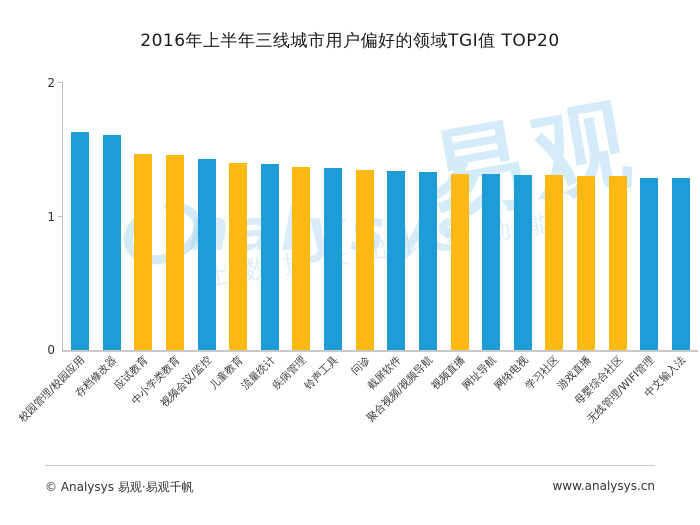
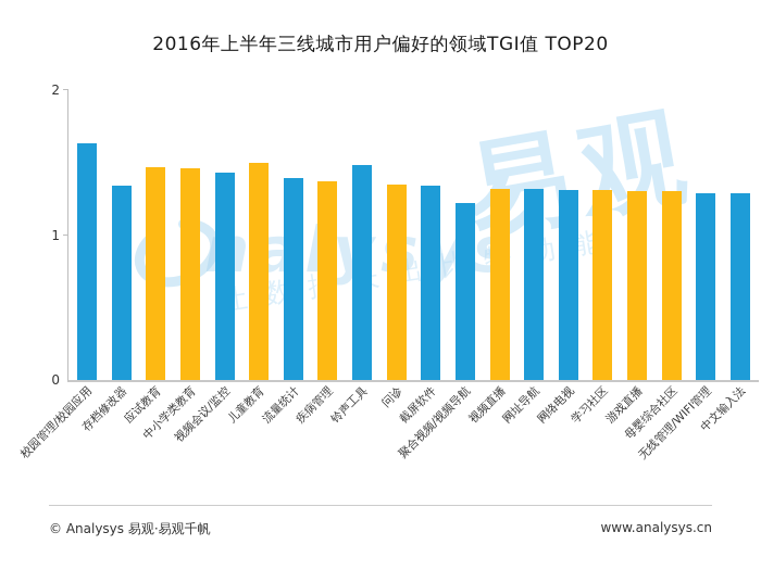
存档修改器: 1.61 -> 1.34
儿童教育: 1.40 -> 1.50
铃声工具: 1.36 -> 1.48
聚合视频/视频导航: 1.33 -> 1.22
